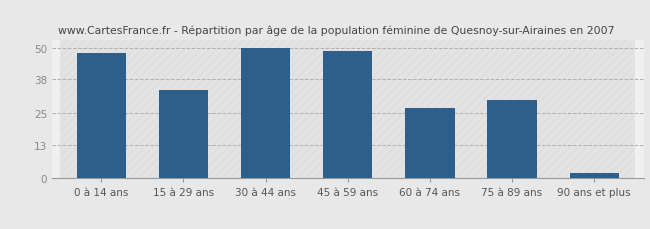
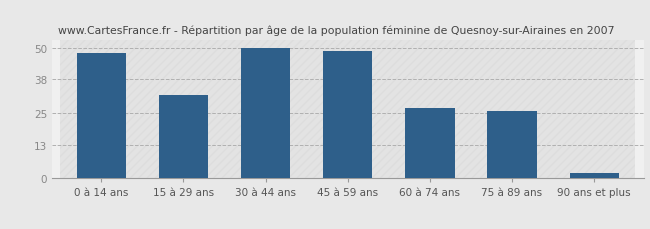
15 à 29 ans: 34 -> 32
75 à 89 ans: 30 -> 26
